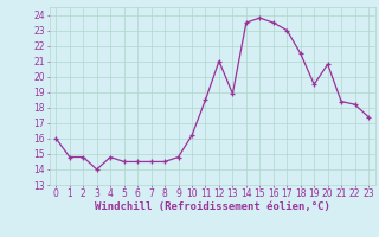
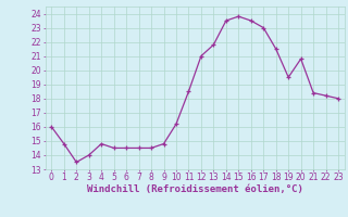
2: 14.8 -> 13.5
13: 18.9 -> 21.8
23: 17.4 -> 18.0
